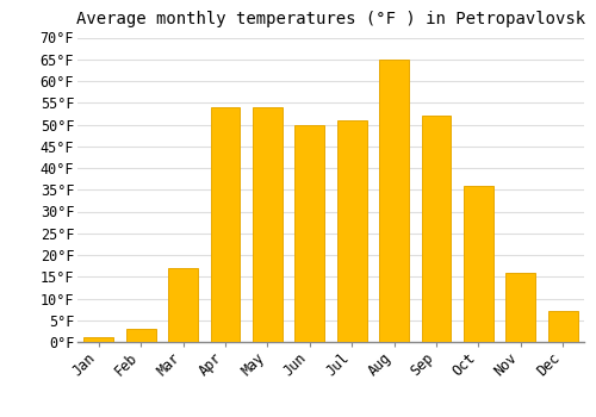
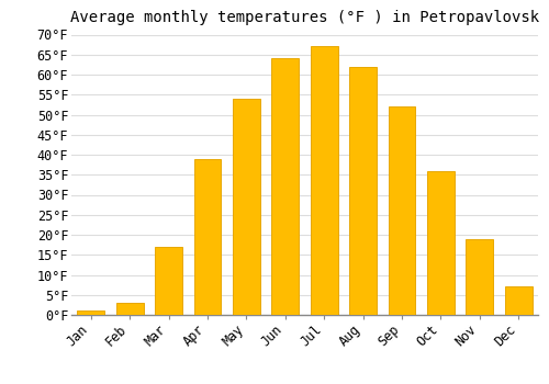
Apr: 54°F -> 39°F
Jun: 50°F -> 64°F
Jul: 51°F -> 67°F
Aug: 65°F -> 62°F
Nov: 16°F -> 19°F
